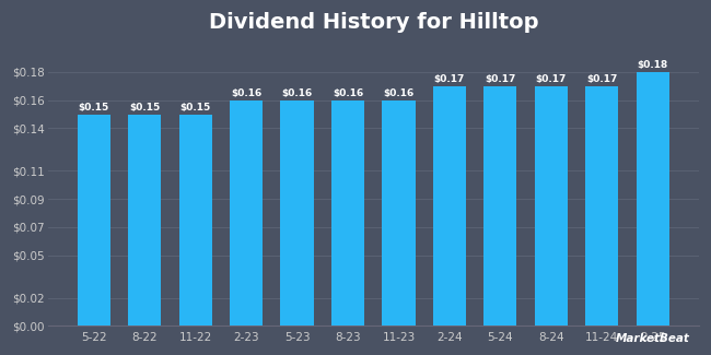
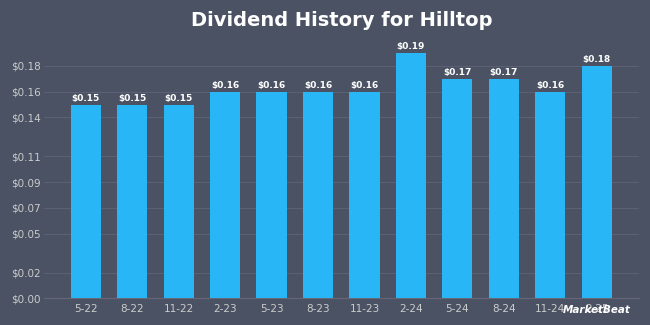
2-24: $0.17 -> $0.19
11-24: $0.17 -> $0.16
